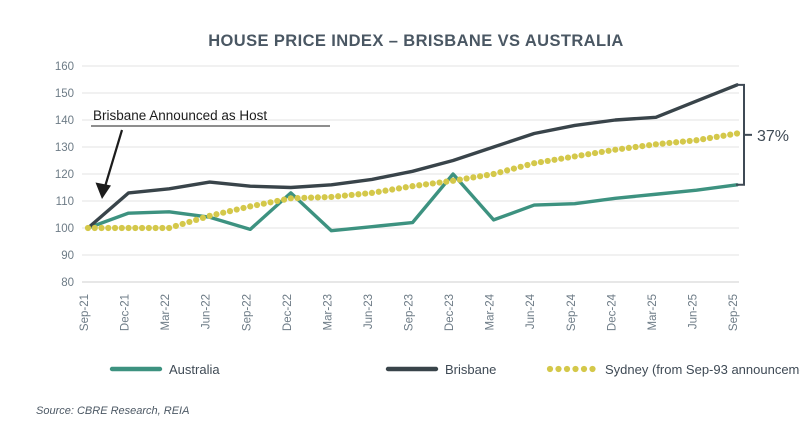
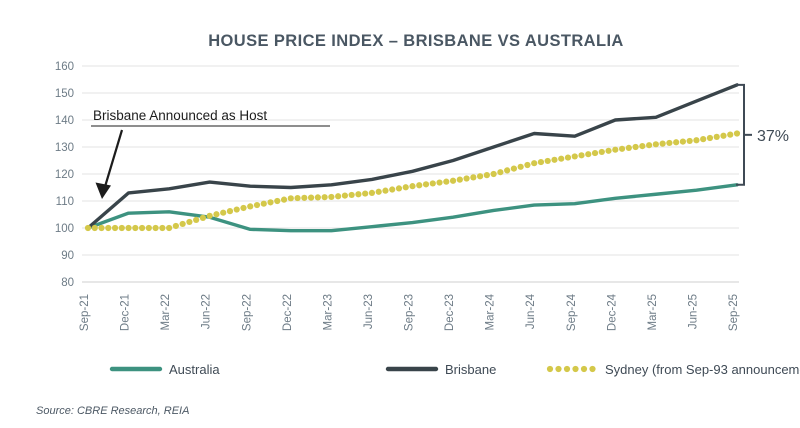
Australia/Dec-22: 113 -> 99
Australia/Dec-23: 120 -> 104
Australia/Mar-24: 103 -> 106
Brisbane/Sep-24: 138 -> 134
